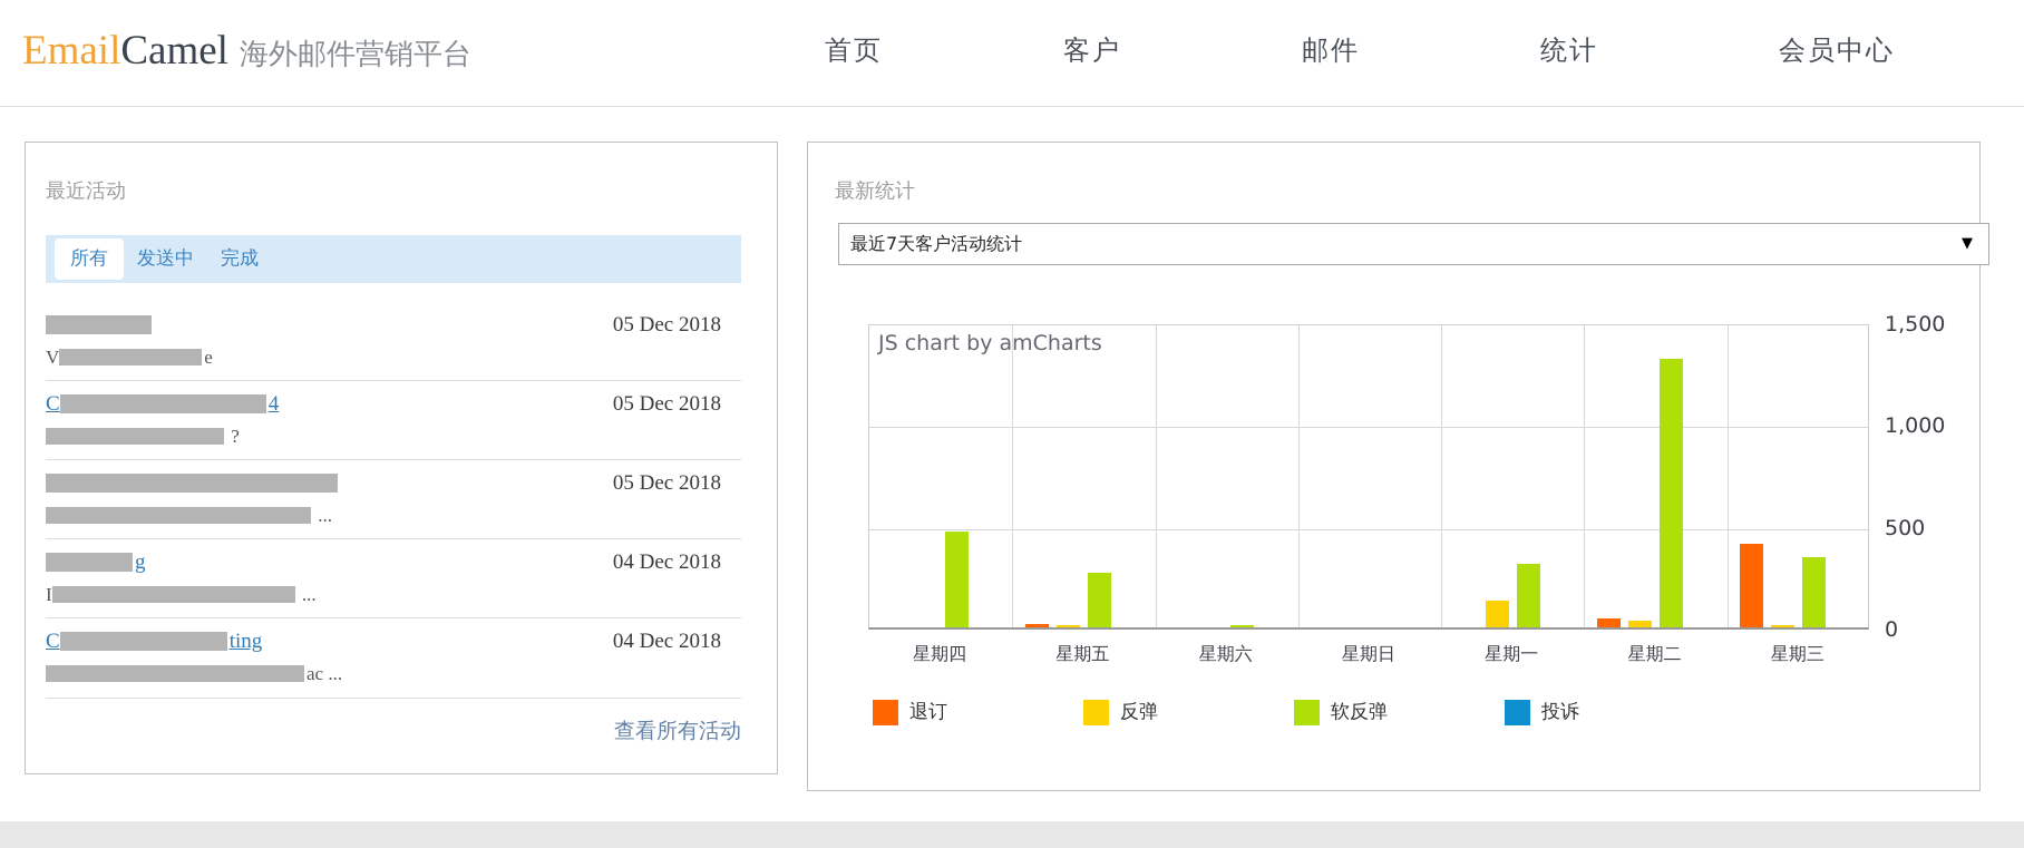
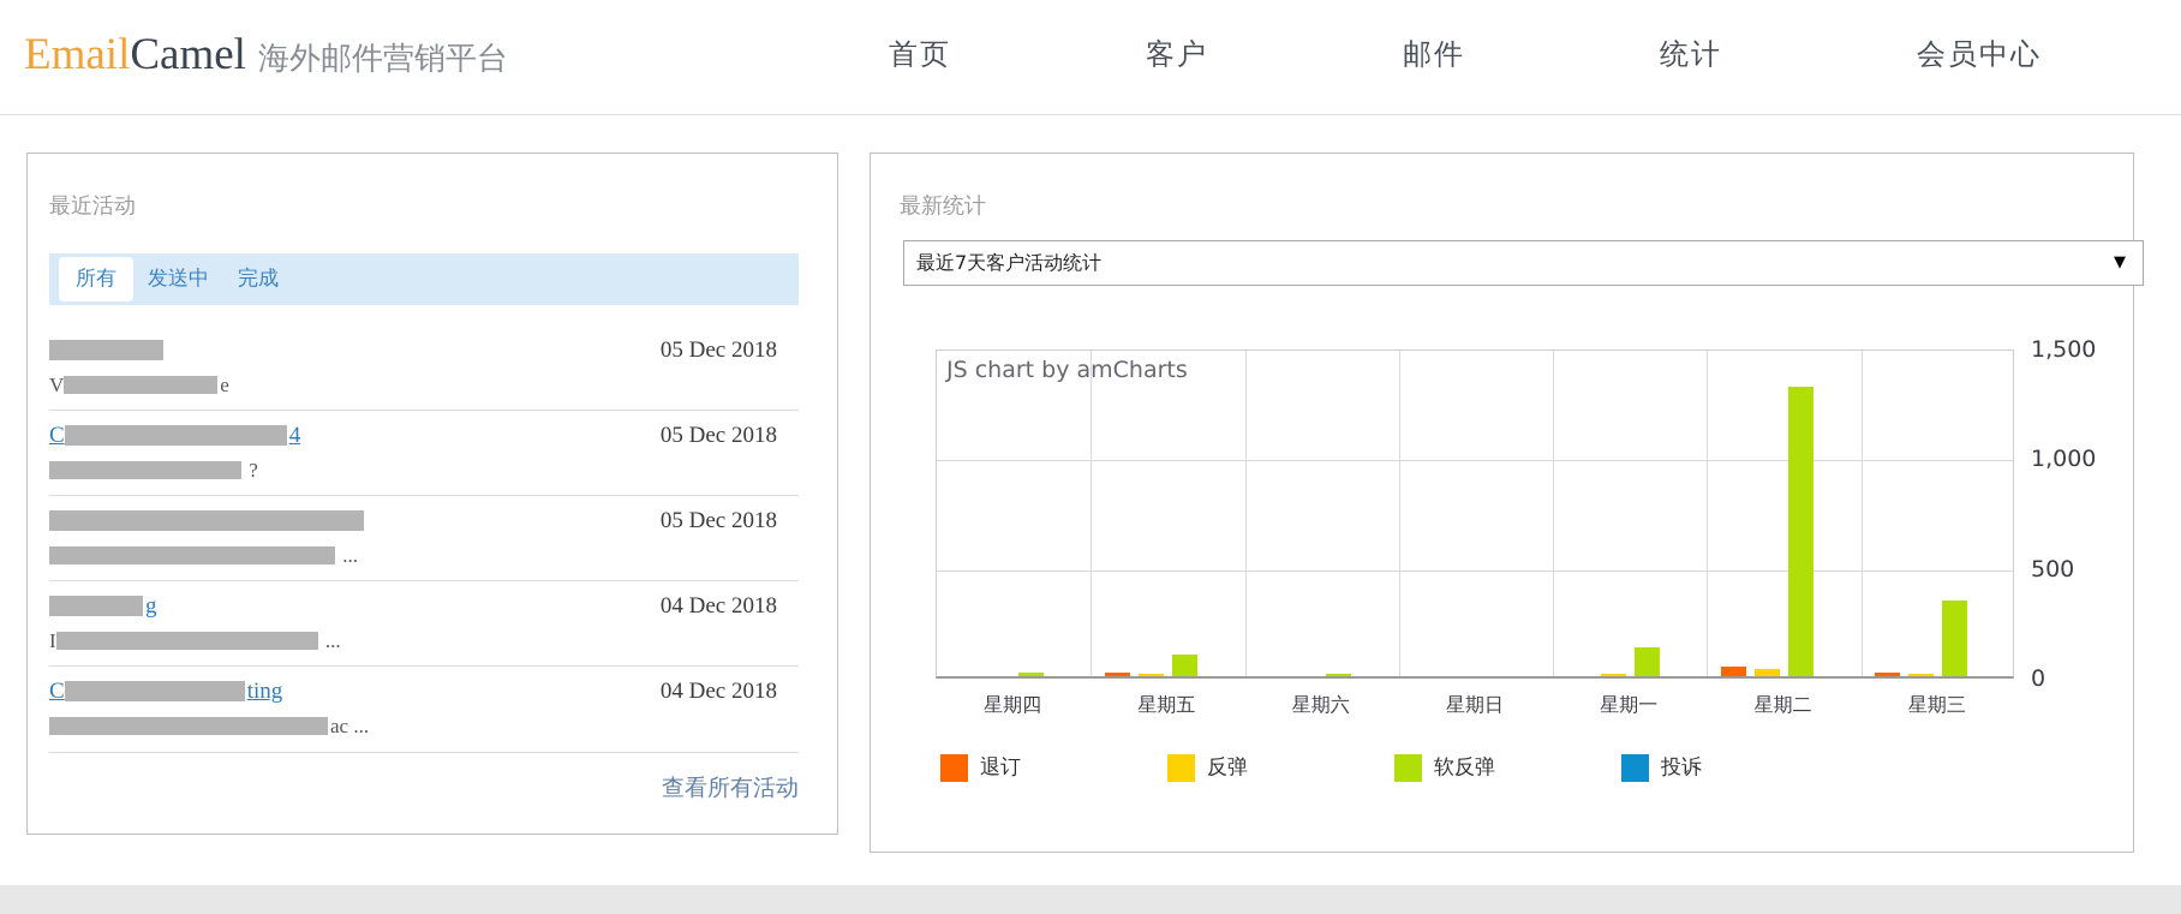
软反弹/星期四: 470 -> 20
软反弹/星期五: 270 -> 100
反弹/星期一: 130 -> 10
软反弹/星期一: 310 -> 130
退订/星期三: 410 -> 20
